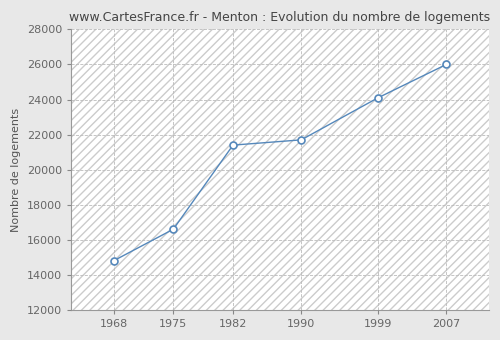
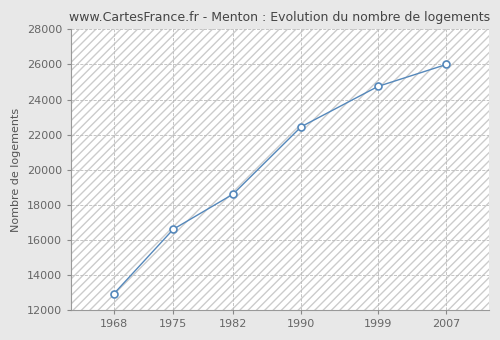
1968: 14800 -> 12900
1982: 21400 -> 18600
1990: 21700 -> 22400
1999: 24100 -> 24800
